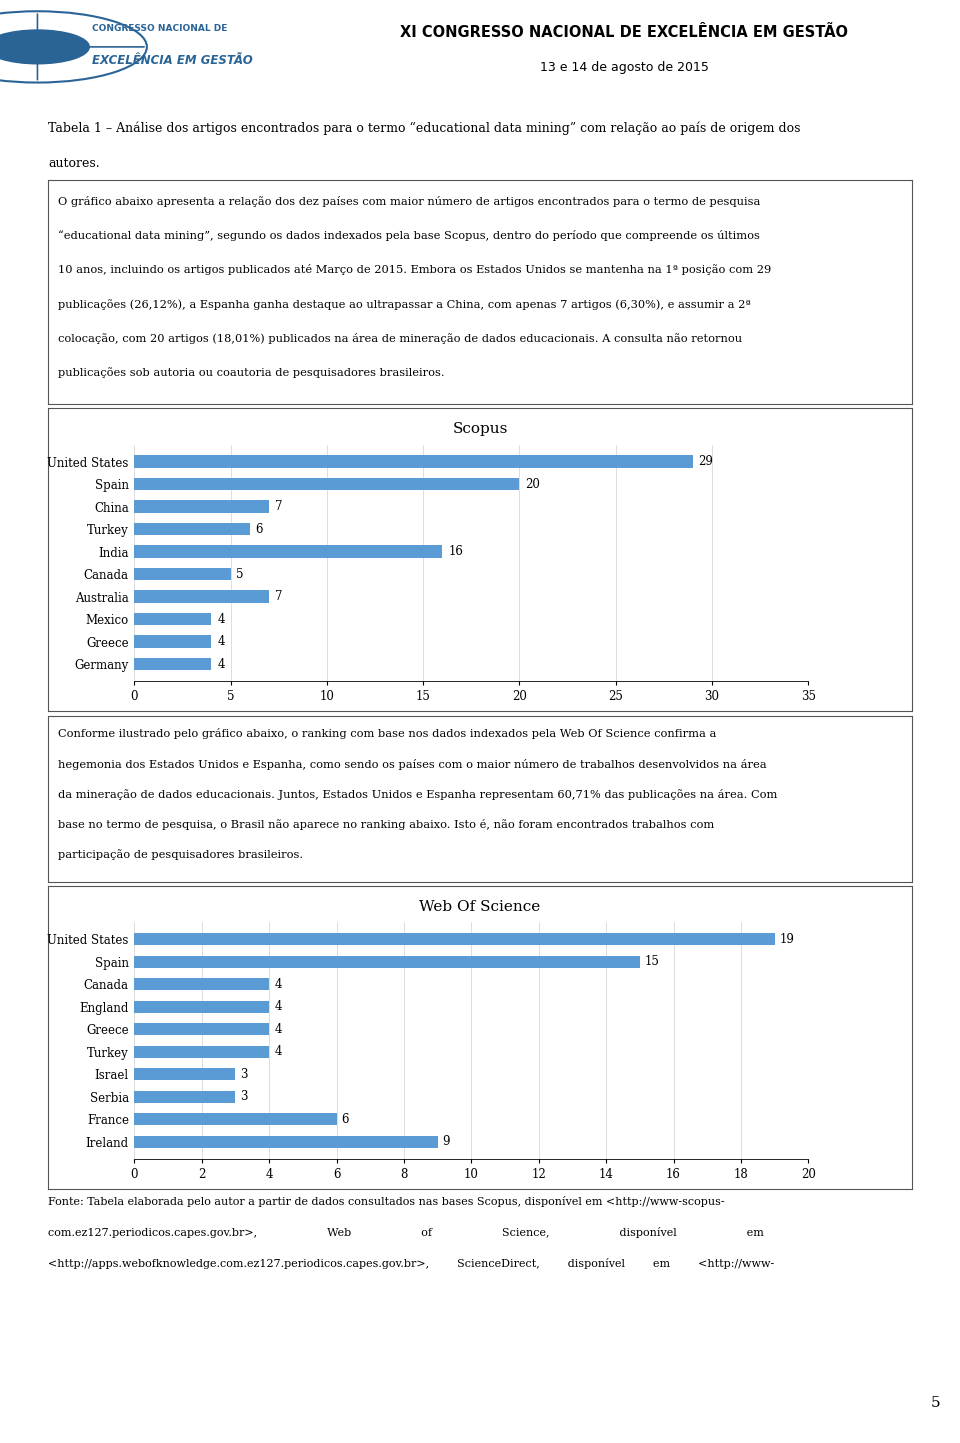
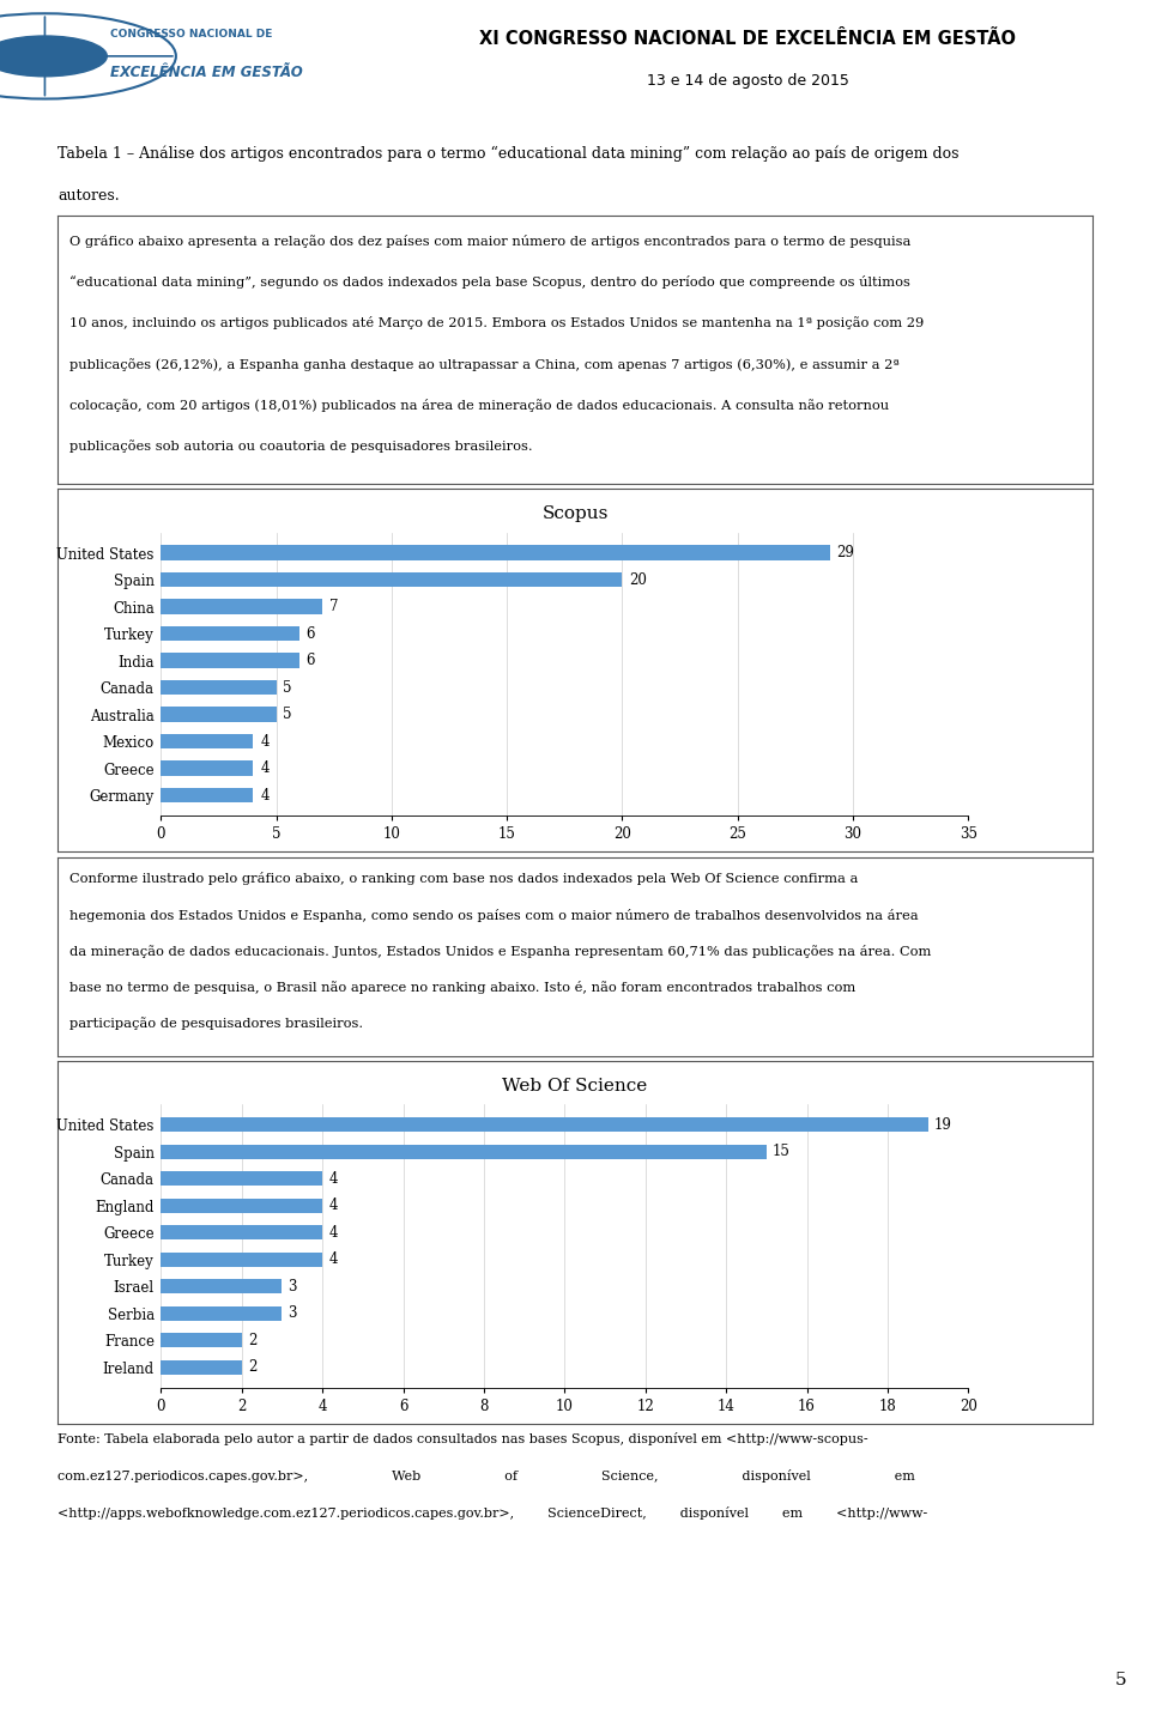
India: 16 -> 6
Australia: 7 -> 5
France: 6 -> 2
Ireland: 9 -> 2
